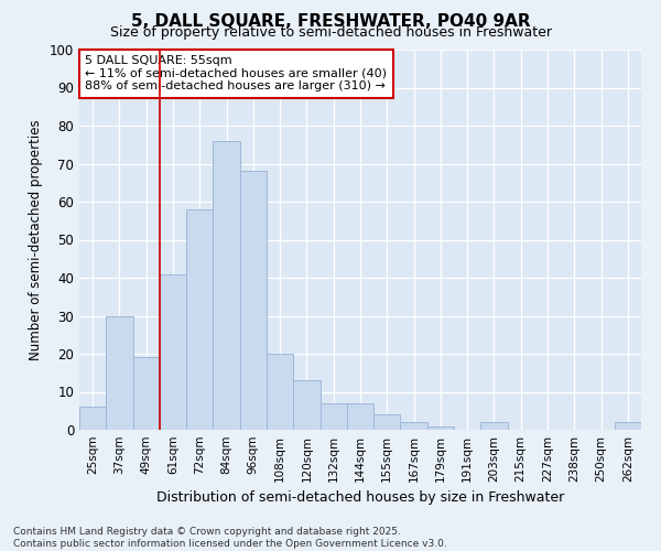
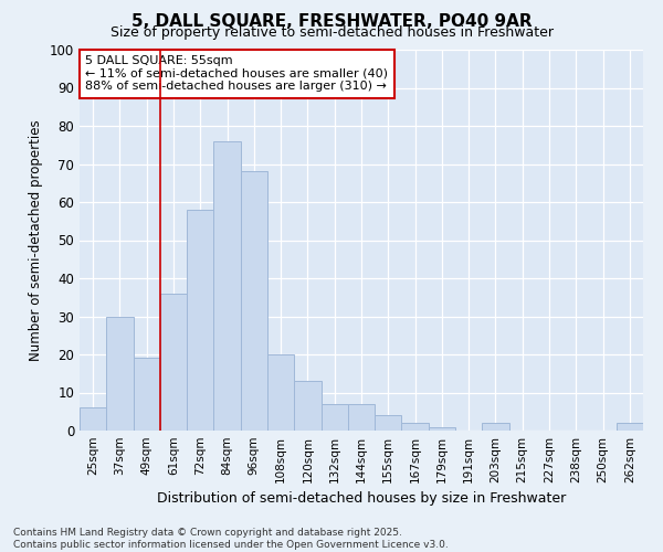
61sqm: 41 -> 36
